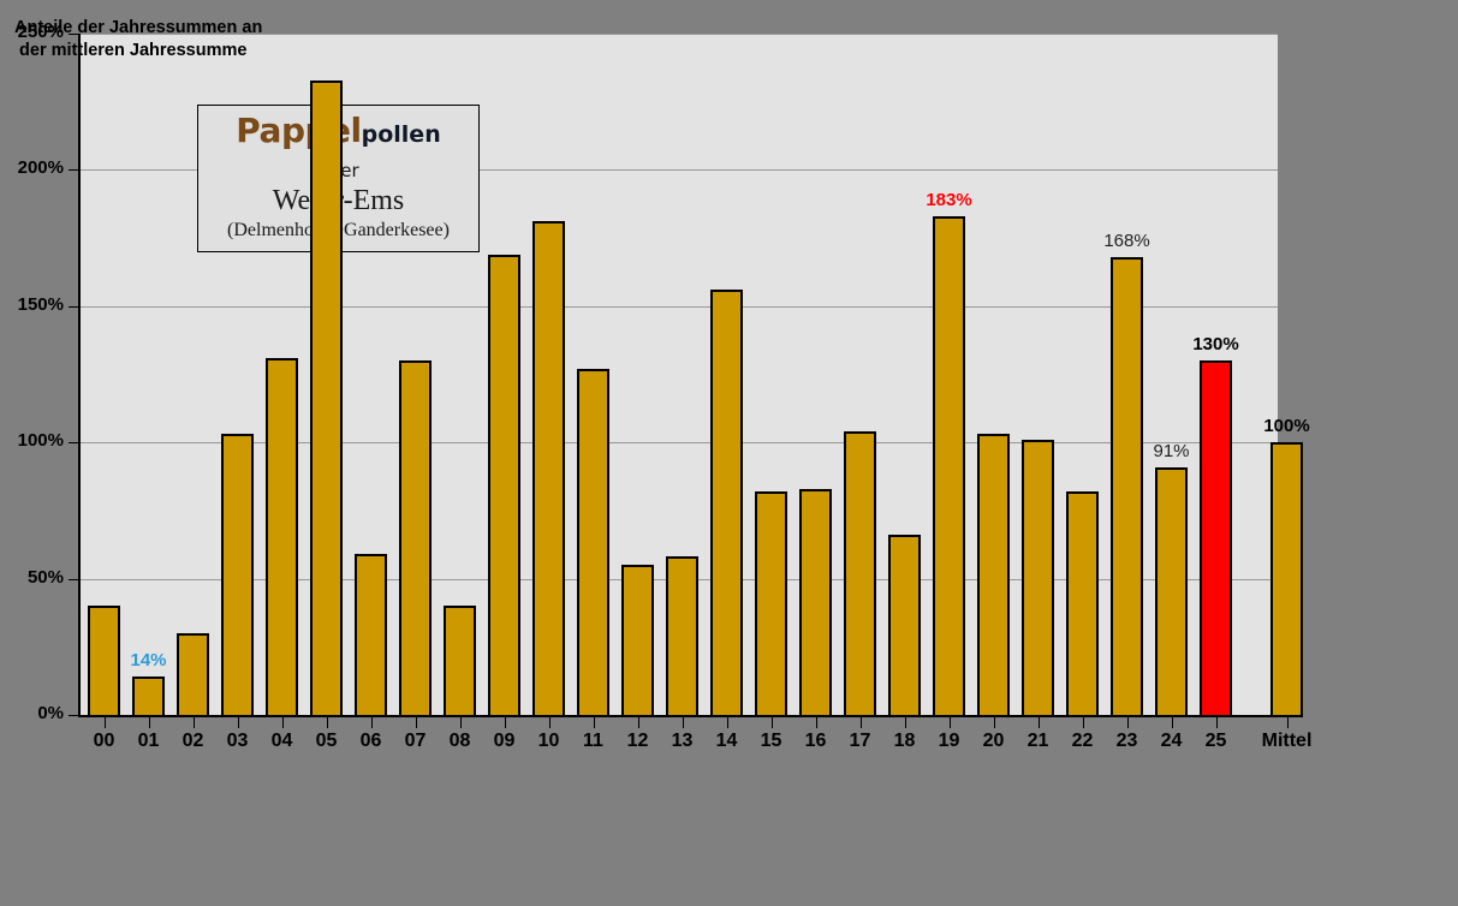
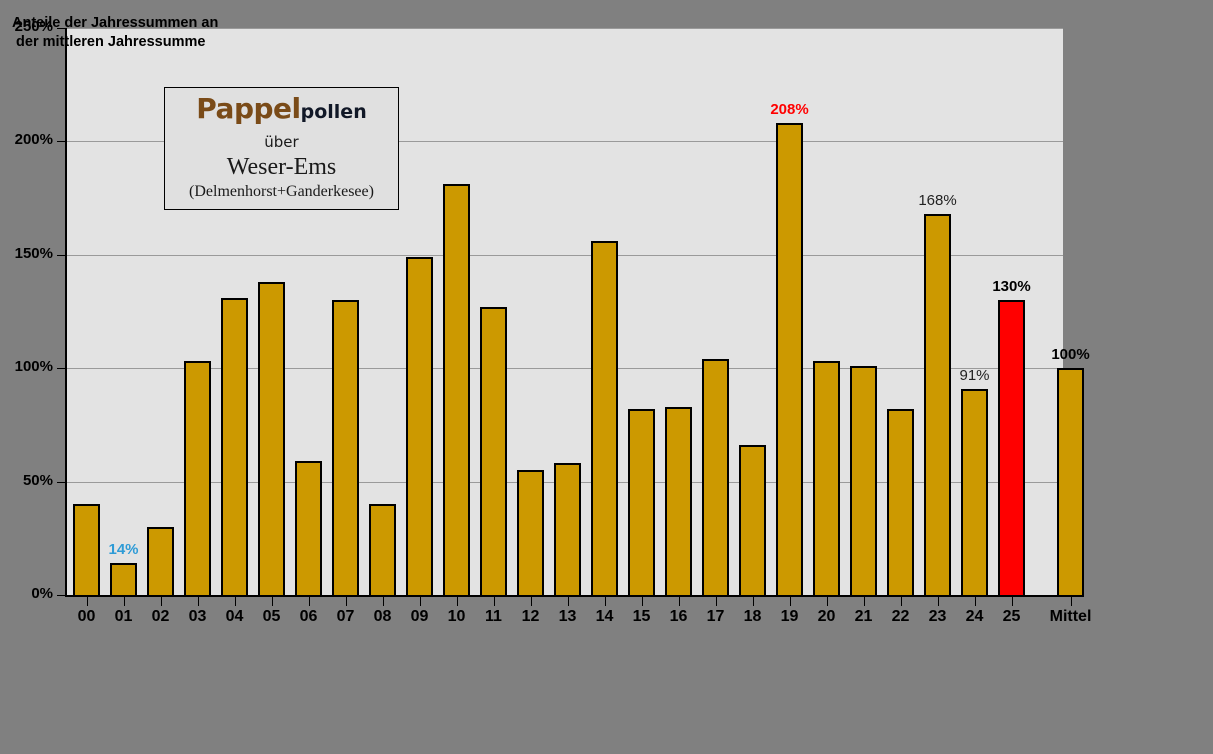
05: 233% -> 138%
09: 169% -> 149%
19: 183% -> 208%
